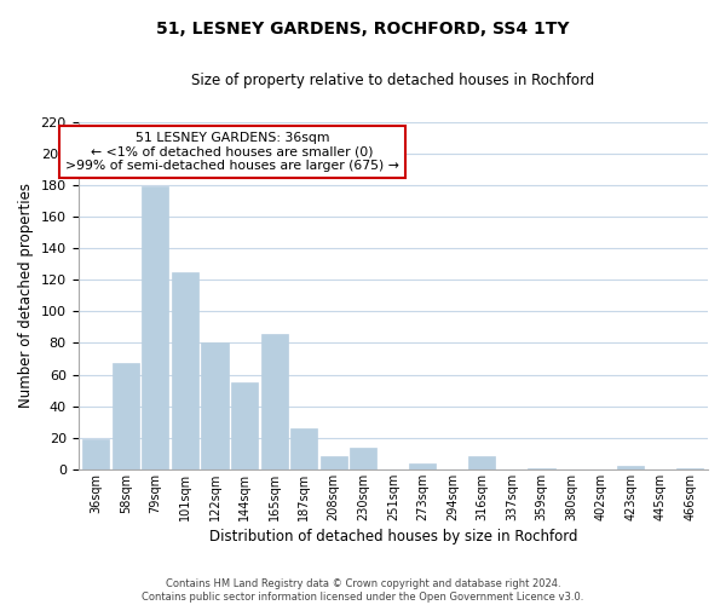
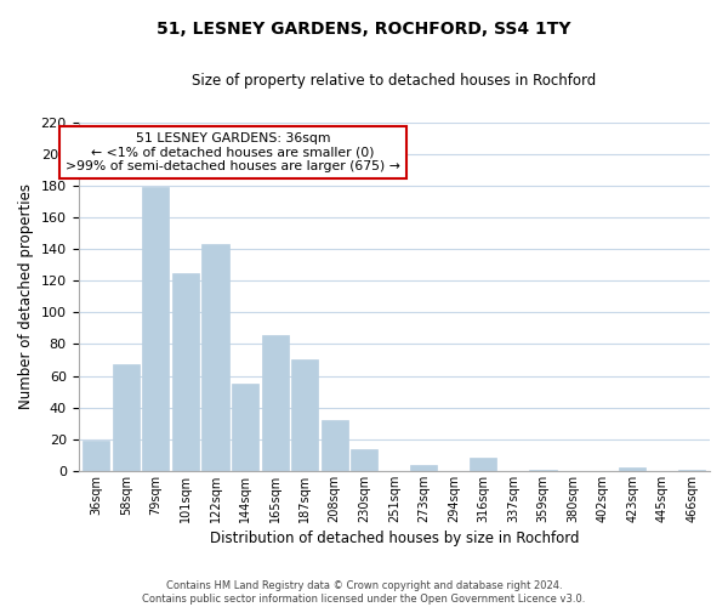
122sqm: 80 -> 143
187sqm: 26 -> 70
208sqm: 8 -> 32
